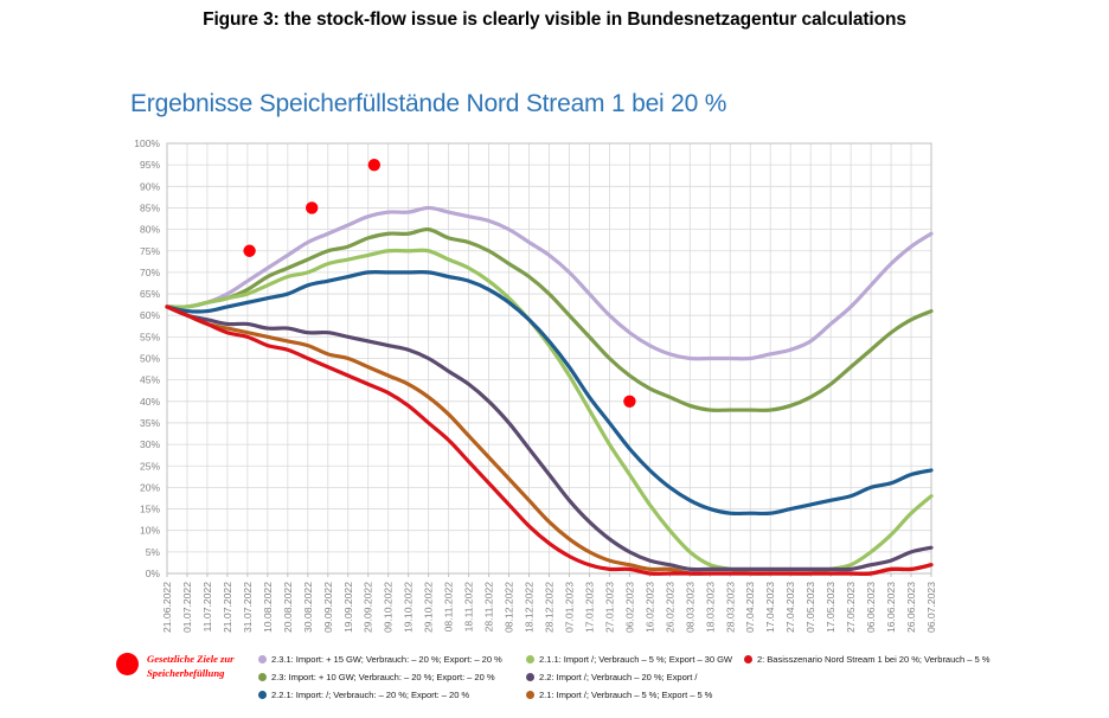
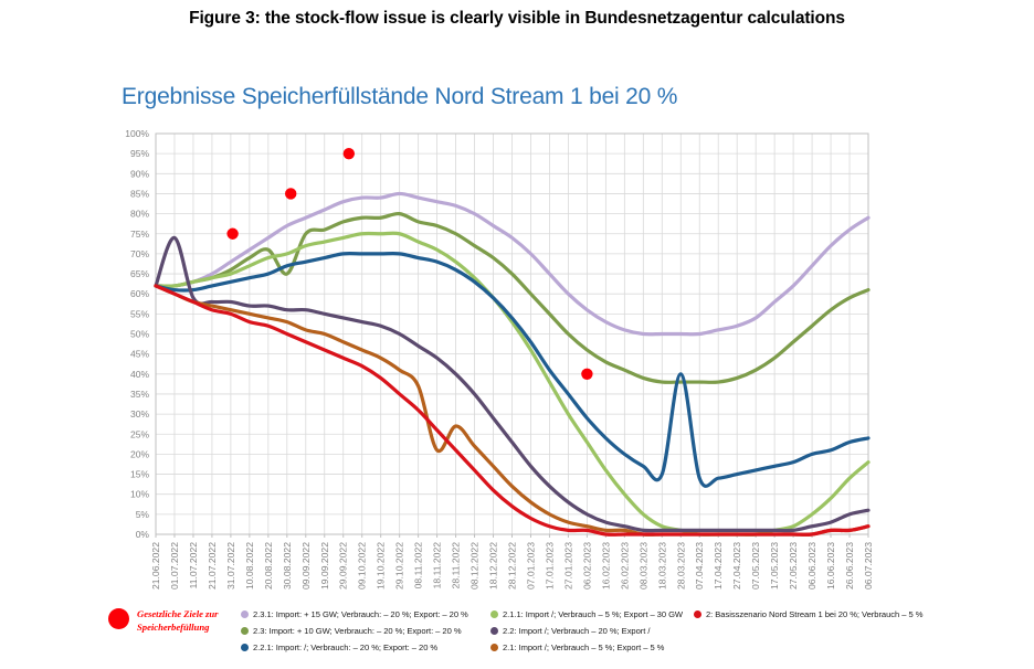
2.2: Import /; Verbrauch – 20 %; Export //01.07.2022: 60% -> 74%
2.3: Import: + 10 GW; Verbrauch: – 20 %; Export: – 20 %/30.08.2022: 73% -> 65%
2.1: Import /; Verbrauch – 5 %; Export – 5 %/18.11.2022: 32% -> 21%
2.2.1: Import: /; Verbrauch: – 20 %; Export: – 20 %/28.03.2023: 14% -> 40%
